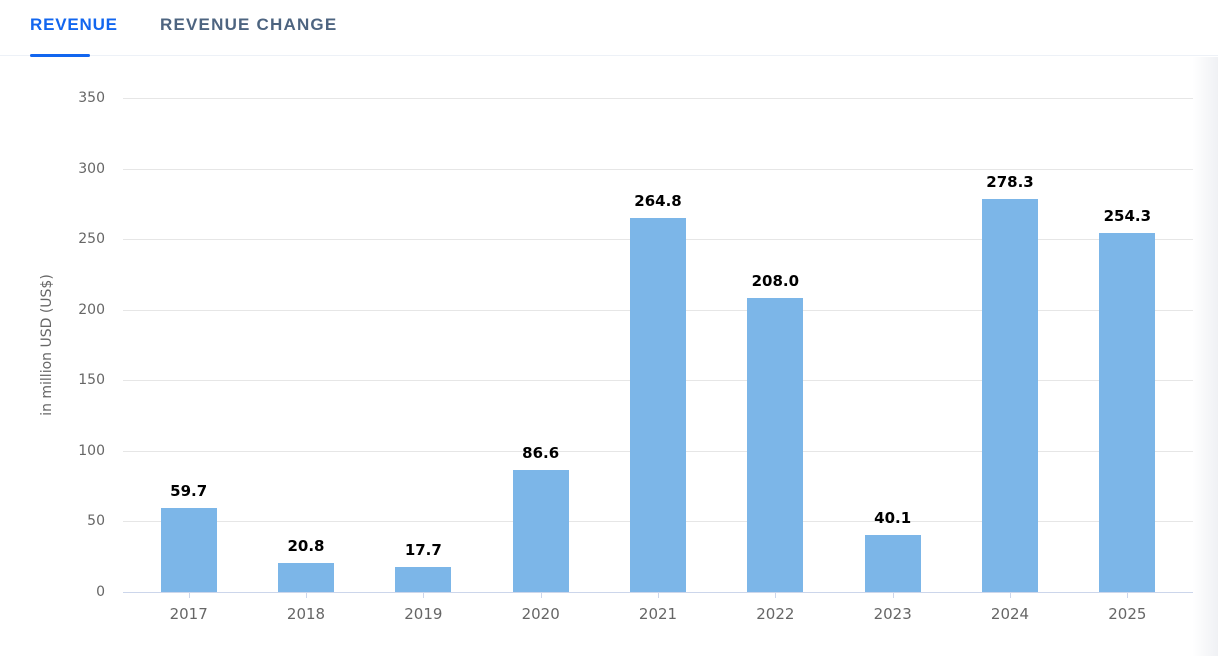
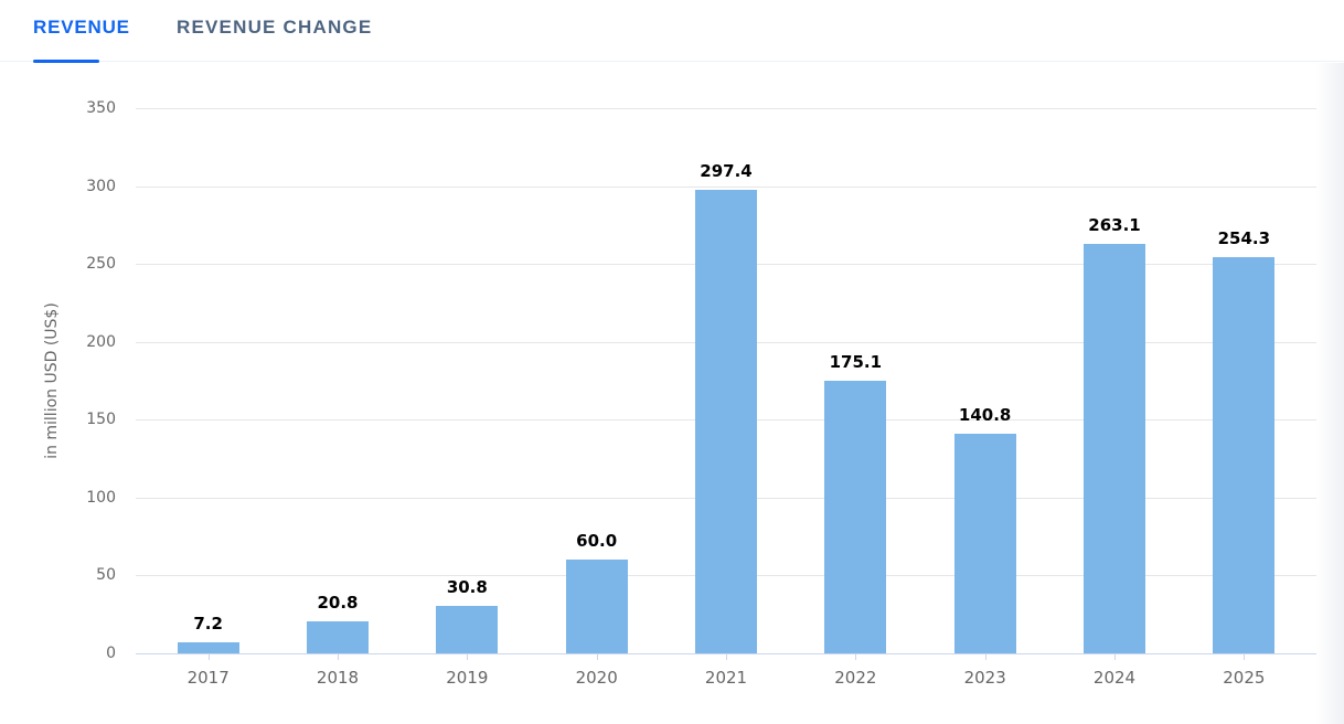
2017: 59.7 -> 7.2
2019: 17.7 -> 30.8
2020: 86.6 -> 60.0
2021: 264.8 -> 297.4
2022: 208.0 -> 175.1
2023: 40.1 -> 140.8
2024: 278.3 -> 263.1
